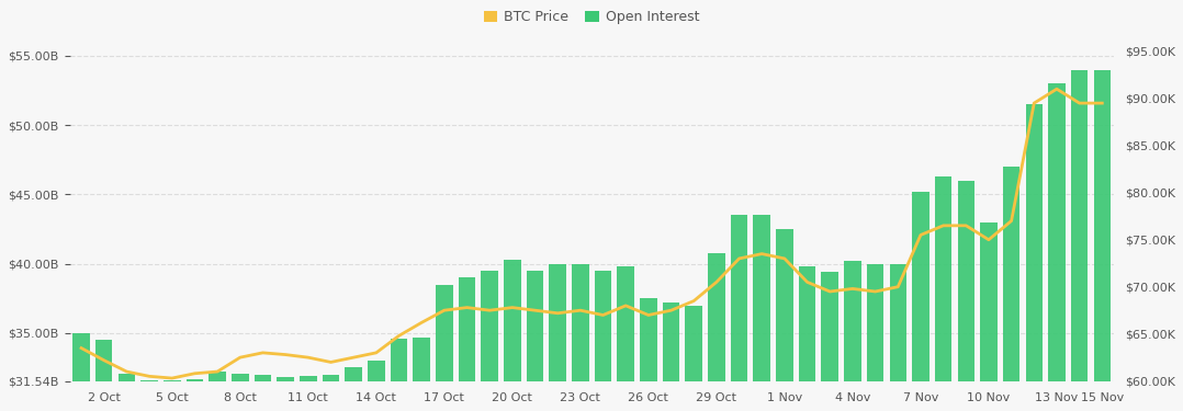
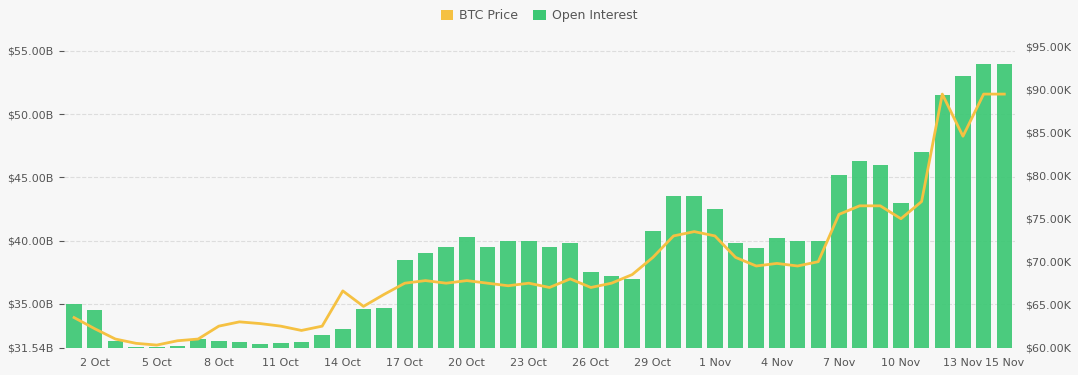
BTC Price/14 Oct: $63.0K -> $66.6K
BTC Price/13 Nov: $91.0K -> $84.6K
